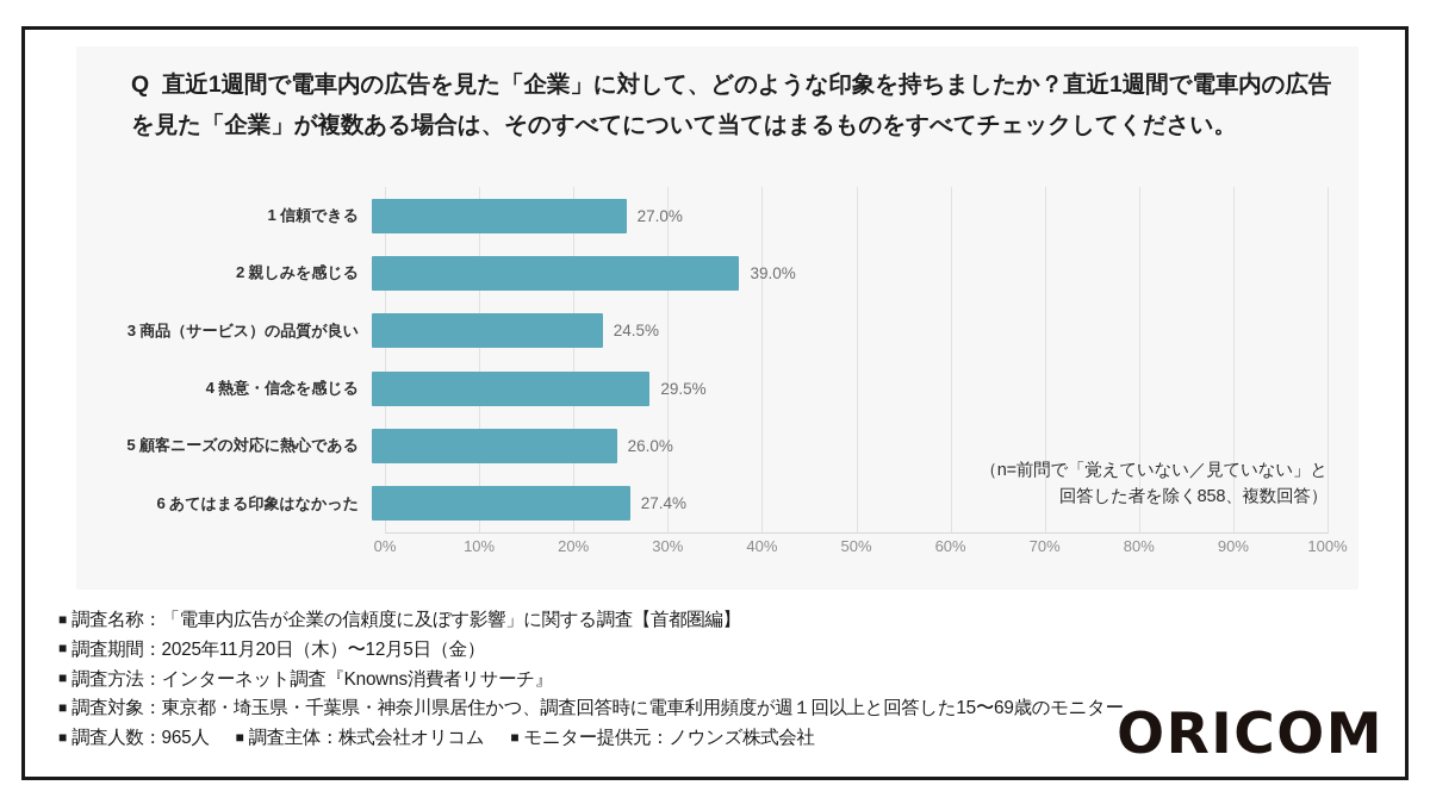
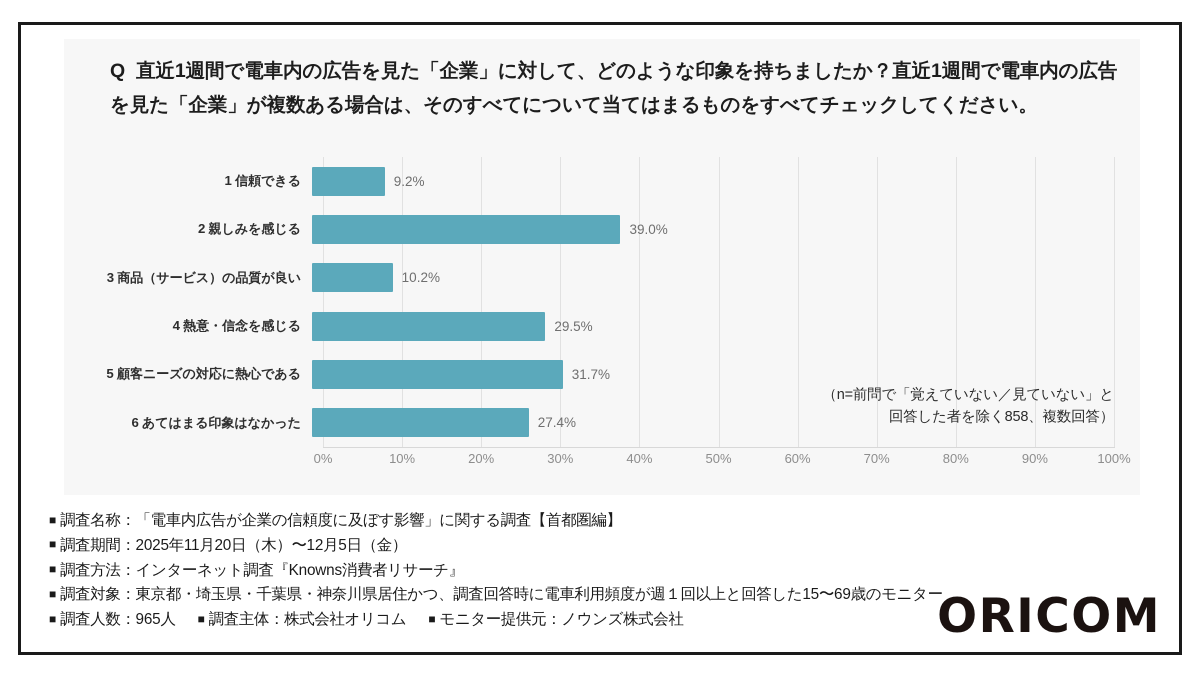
1 信頼できる: 27.0% -> 9.2%
3 商品（サービス）の品質が良い: 24.5% -> 10.2%
5 顧客ニーズの対応に熱心である: 26.0% -> 31.7%
